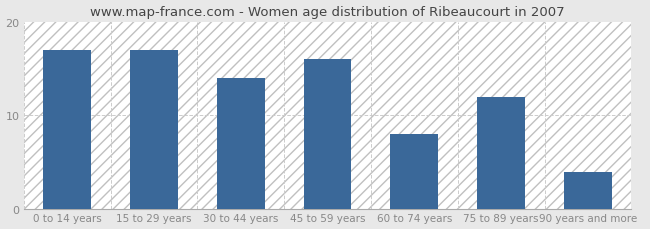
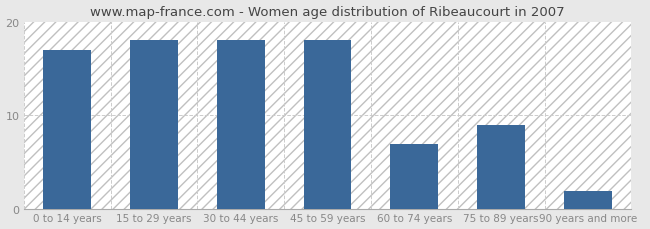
15 to 29 years: 17 -> 18
30 to 44 years: 14 -> 18
45 to 59 years: 16 -> 18
60 to 74 years: 8 -> 7
75 to 89 years: 12 -> 9
90 years and more: 4 -> 2
